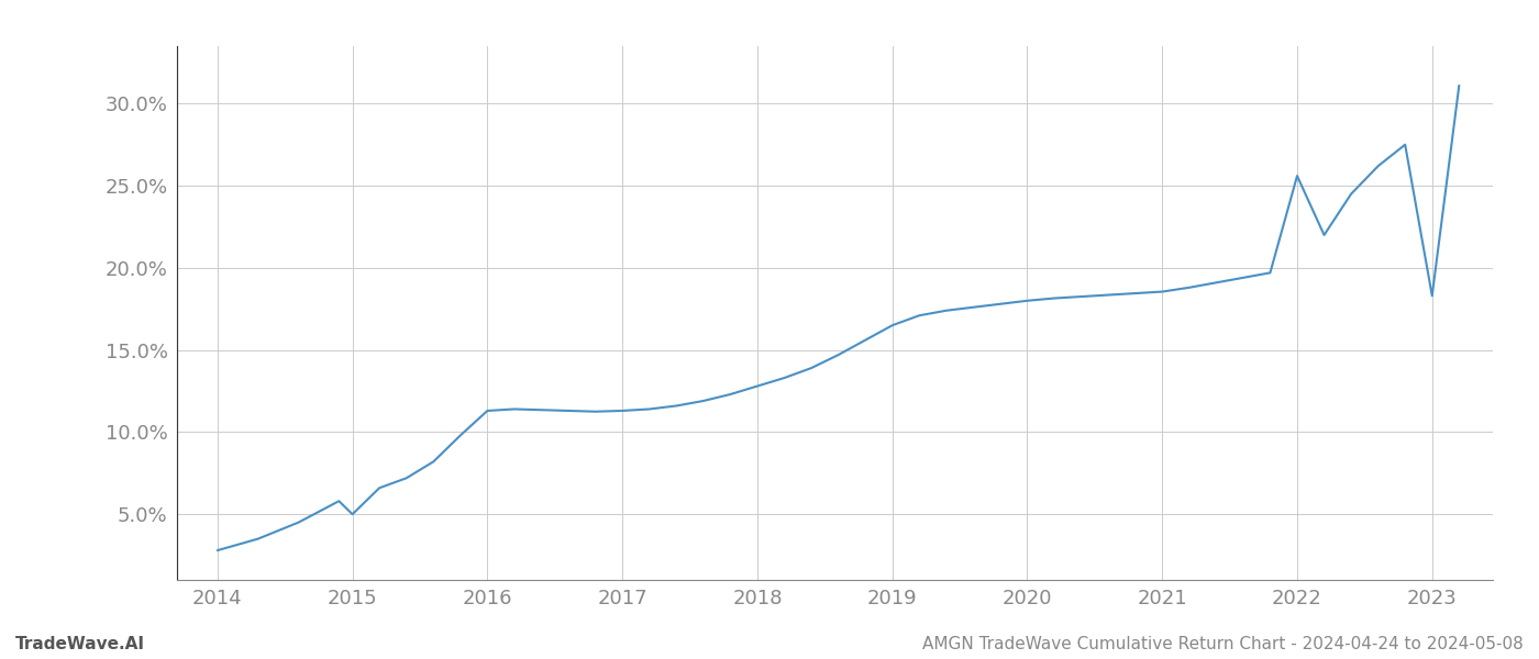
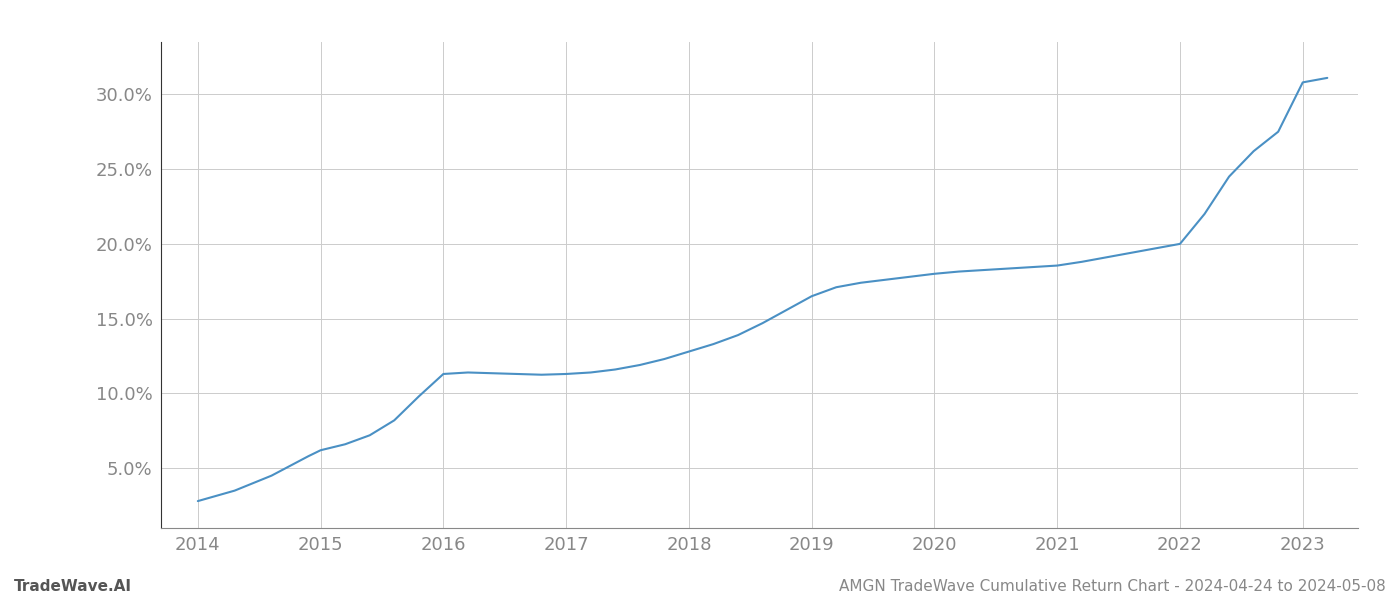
2015: 5.0% -> 6.2%
2022: 25.6% -> 20.0%
2023: 18.3% -> 30.8%
